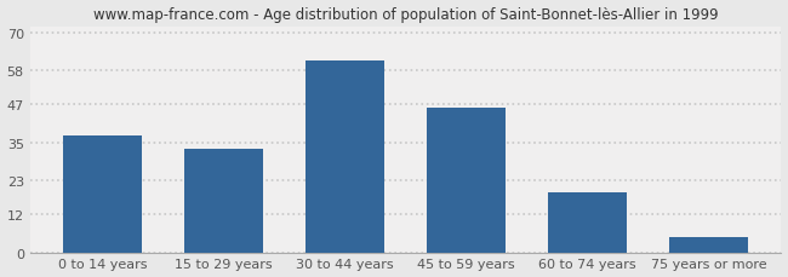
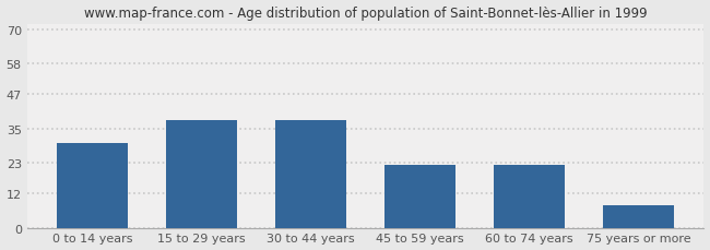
0 to 14 years: 37 -> 30
15 to 29 years: 33 -> 38
30 to 44 years: 61 -> 38
45 to 59 years: 46 -> 22
60 to 74 years: 19 -> 22
75 years or more: 5 -> 8
